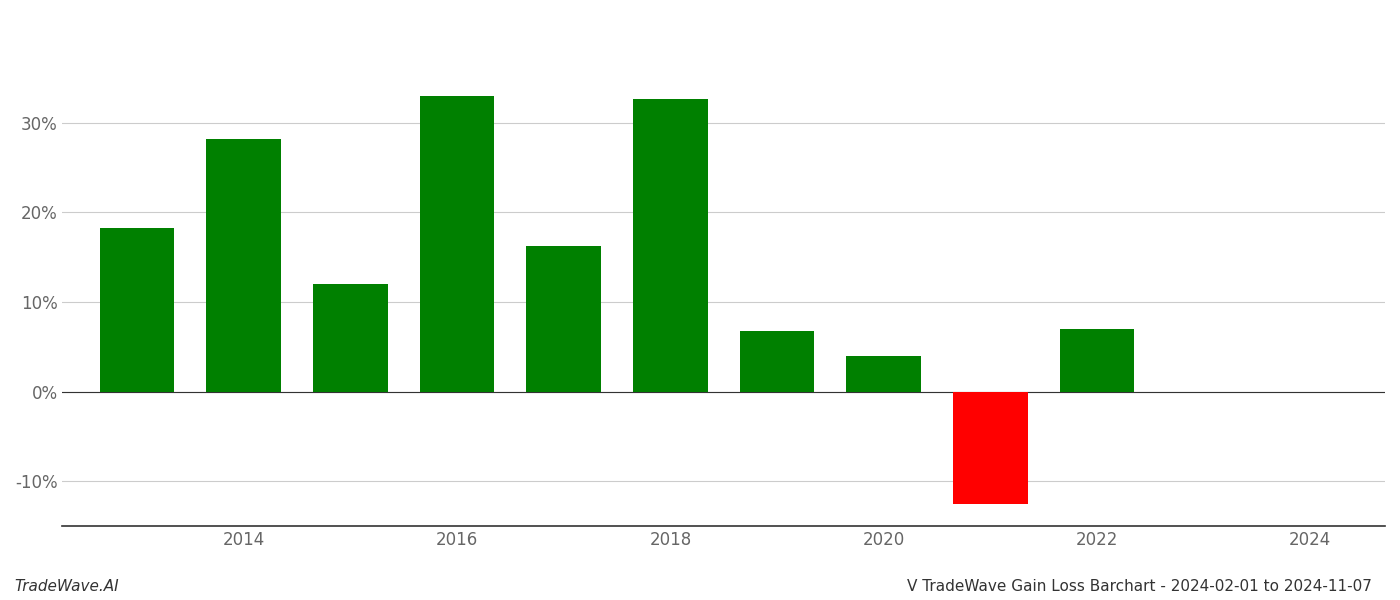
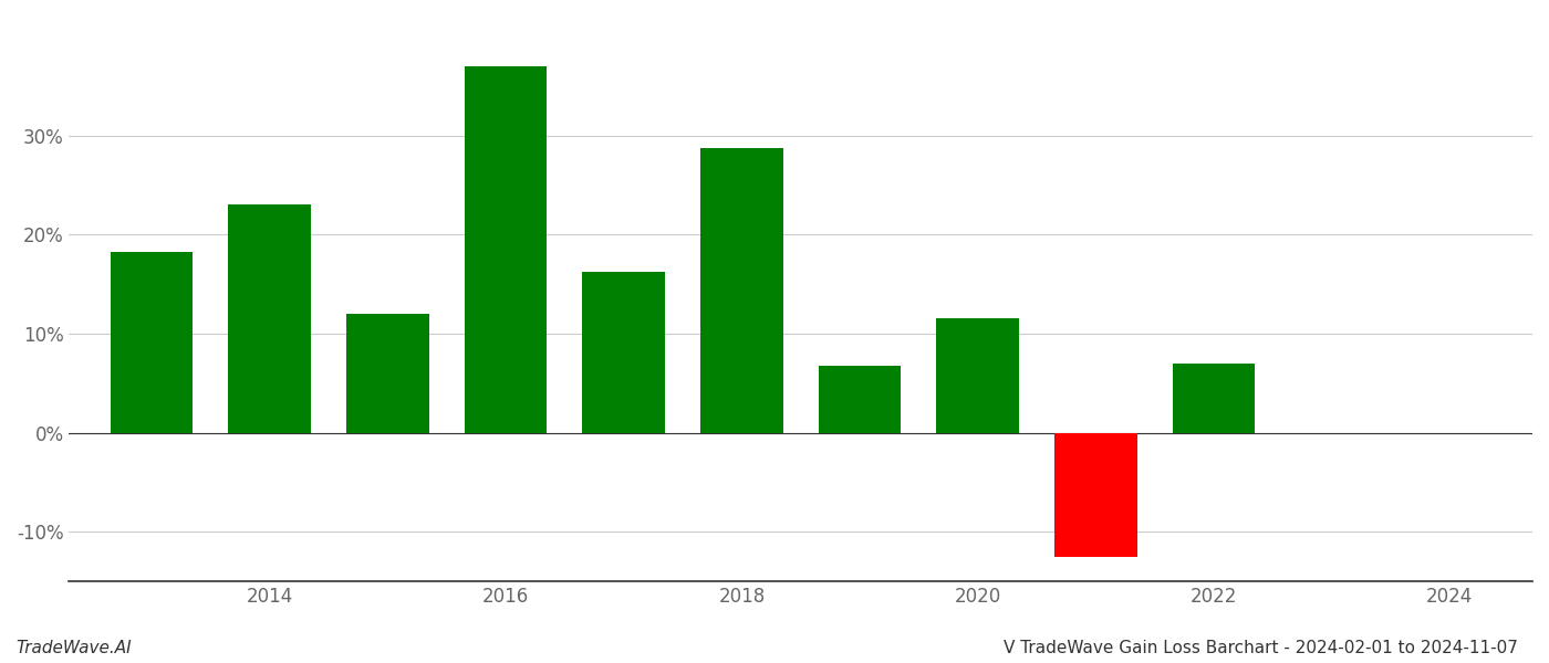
2014: 28.2% -> 23.0%
2016: 33.0% -> 37.0%
2018: 32.6% -> 28.7%
2020: 4.0% -> 11.6%
